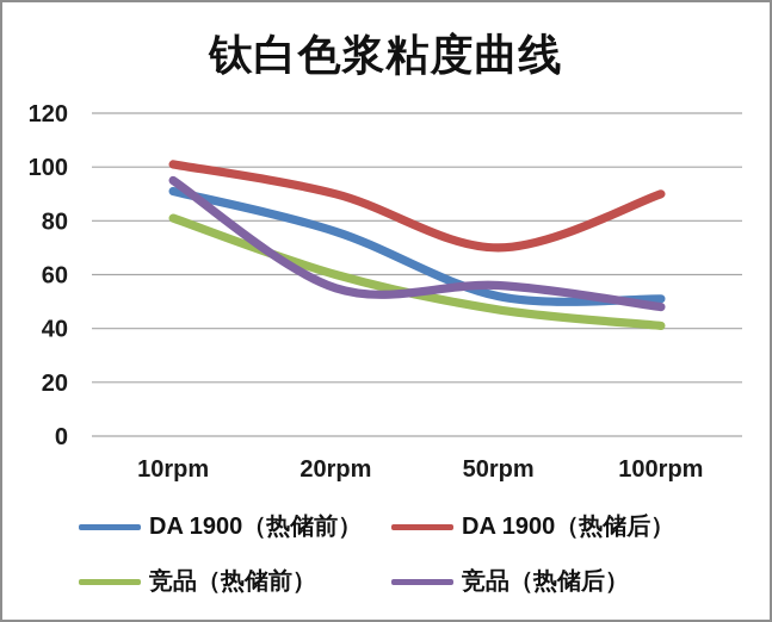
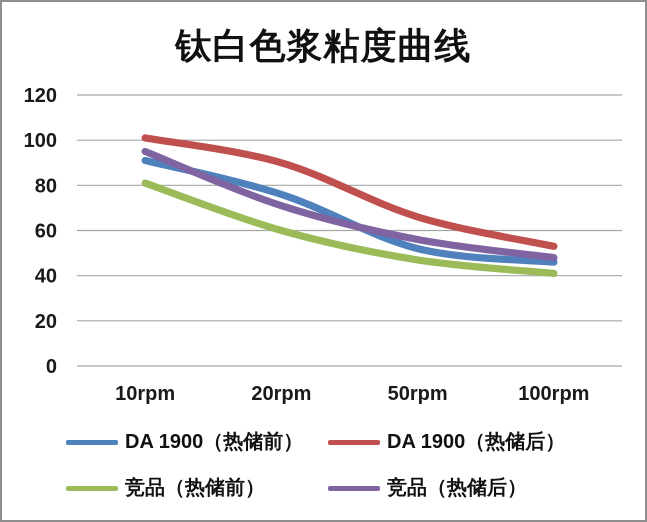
竞品（热储后）/20rpm: 55 -> 71
DA 1900（热储后）/50rpm: 70 -> 66
DA 1900（热储前）/100rpm: 51 -> 46
DA 1900（热储后）/100rpm: 90 -> 53
